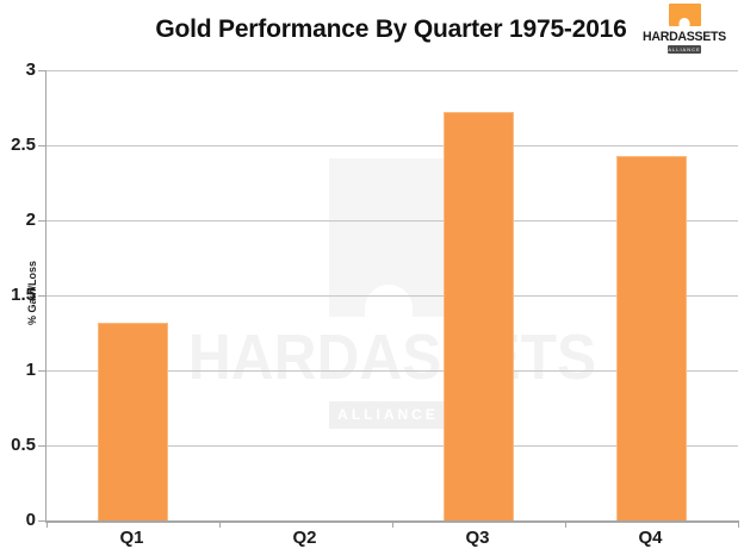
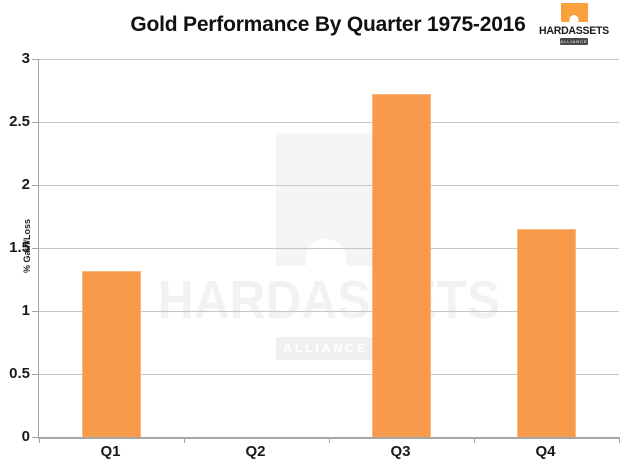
Q4: 2.43 -> 1.65
